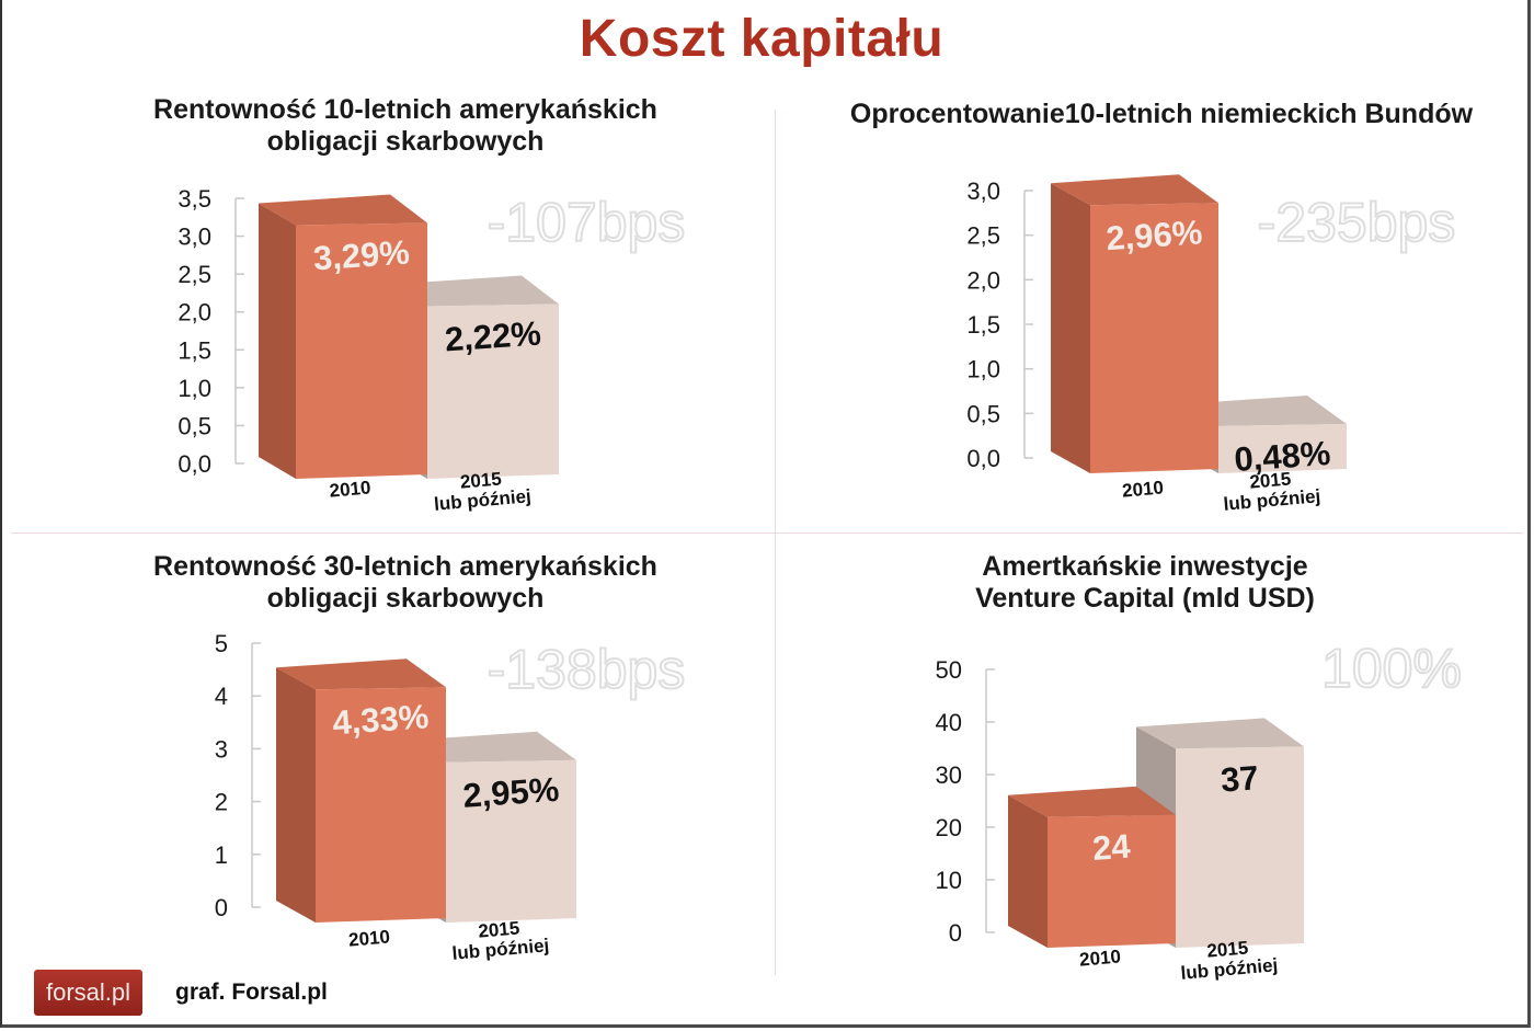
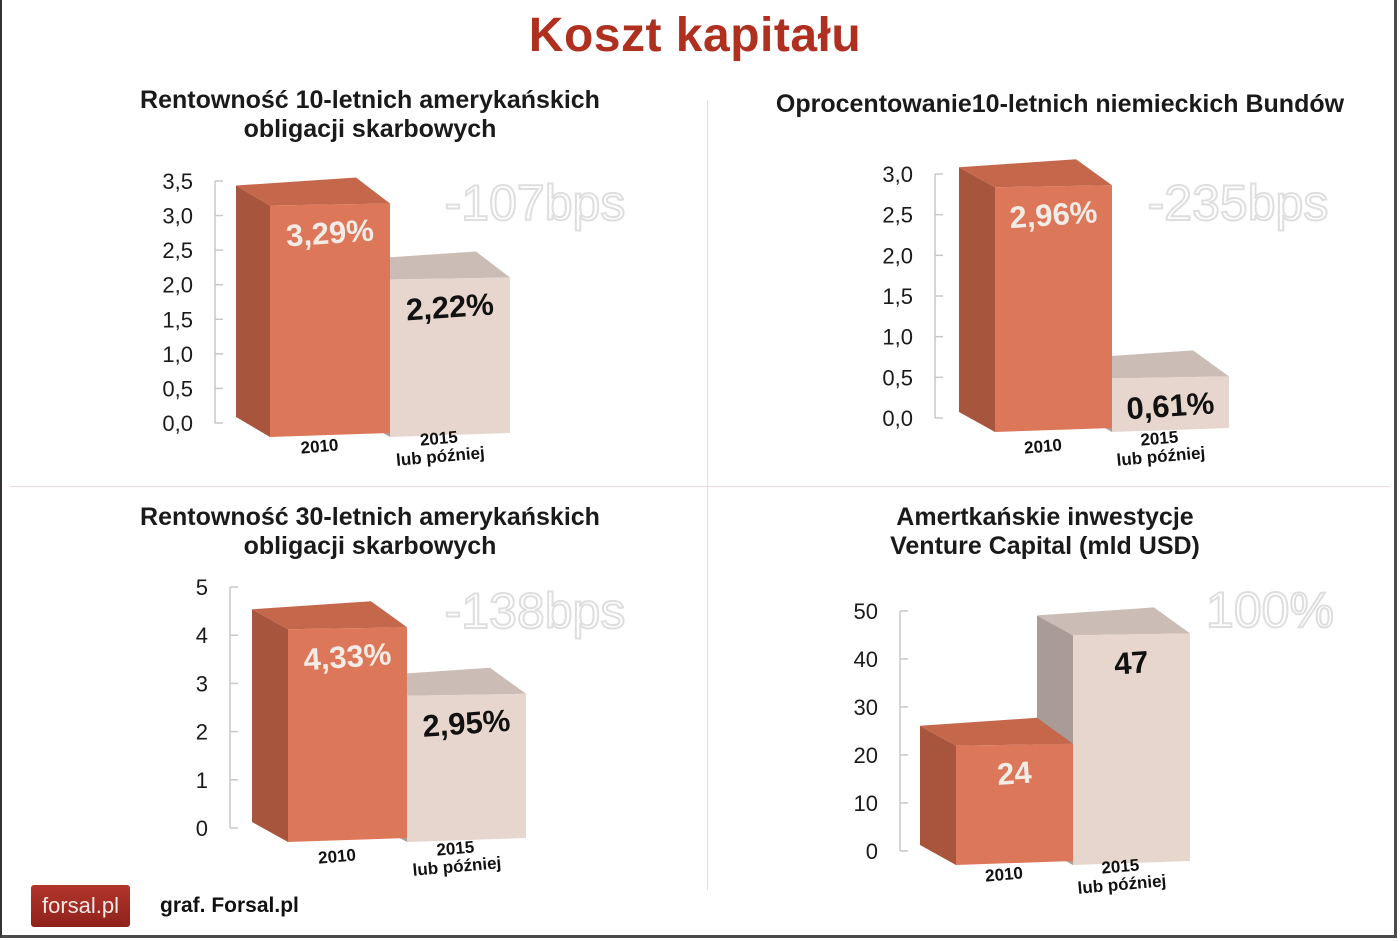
Oprocentowanie10-letnich niemieckich Bundów/2015 lub później: 0,48% -> 0,61%
Amertkańskie inwestycje Venture Capital (mld USD)/2015 lub później: 37 -> 47
